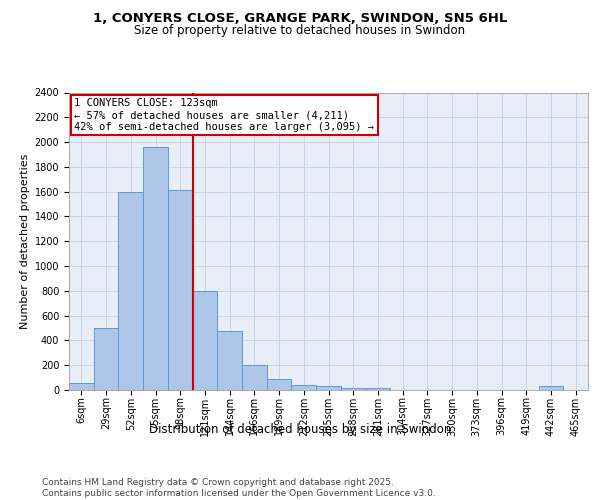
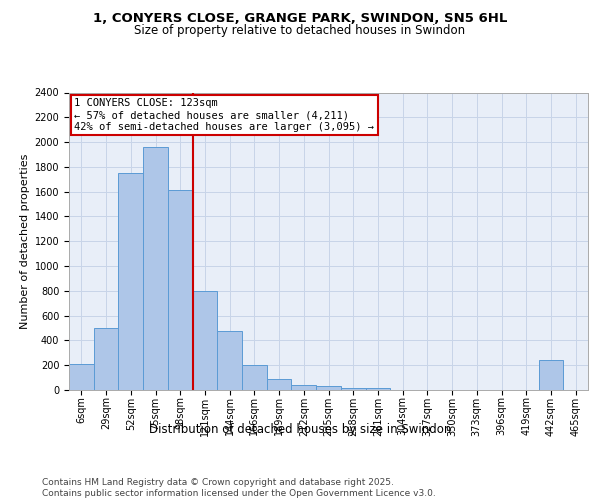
6sqm: 60 -> 210
52sqm: 1600 -> 1750
442sqm: 30 -> 240
